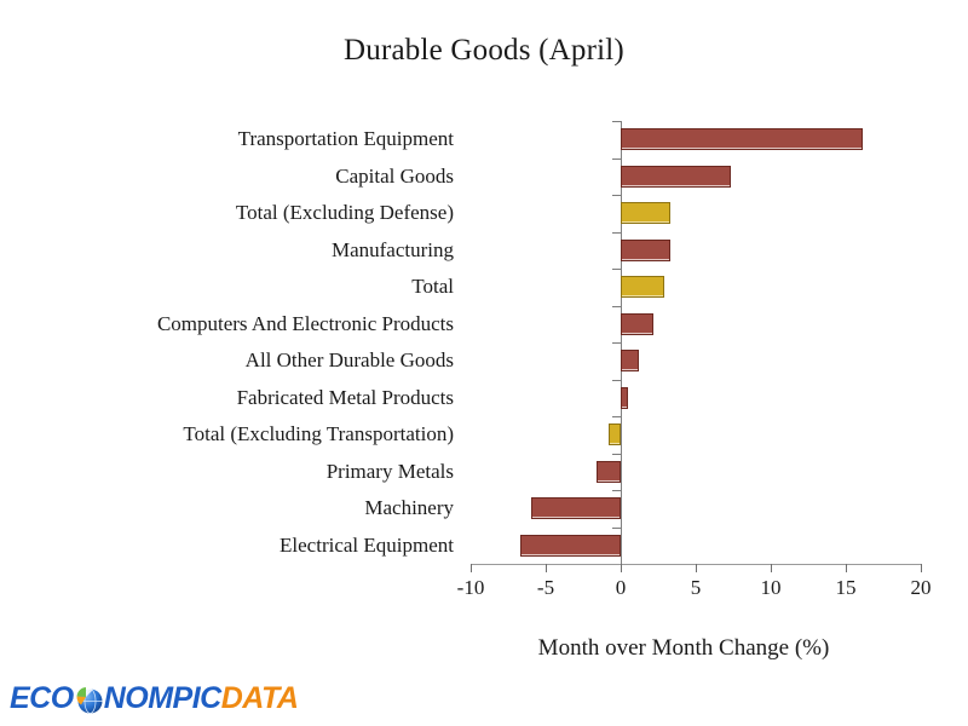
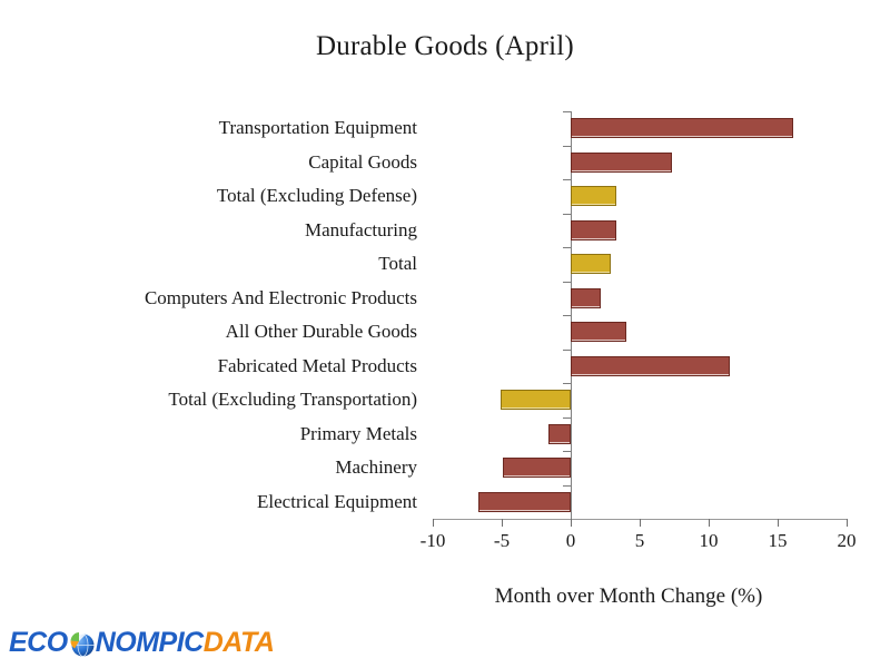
All Other Durable Goods: 1.2 -> 4.0
Fabricated Metal Products: 0.5 -> 11.5
Total (Excluding Transportation): -0.8 -> -5.1
Machinery: -6.0 -> -4.9
